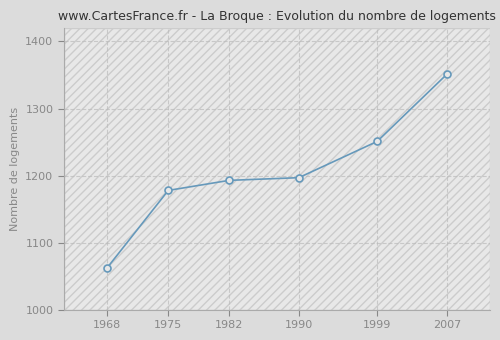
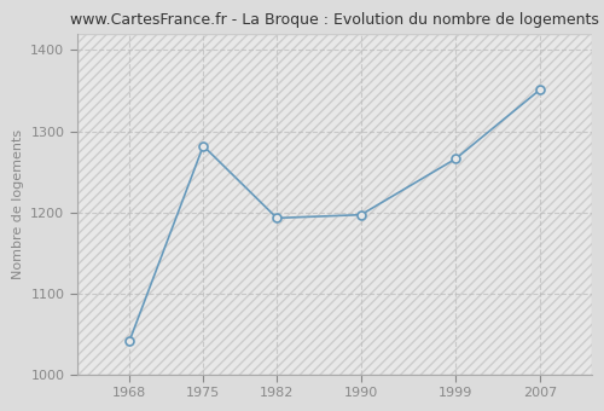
1968: 1063 -> 1042
1975: 1178 -> 1282
1999: 1251 -> 1266
